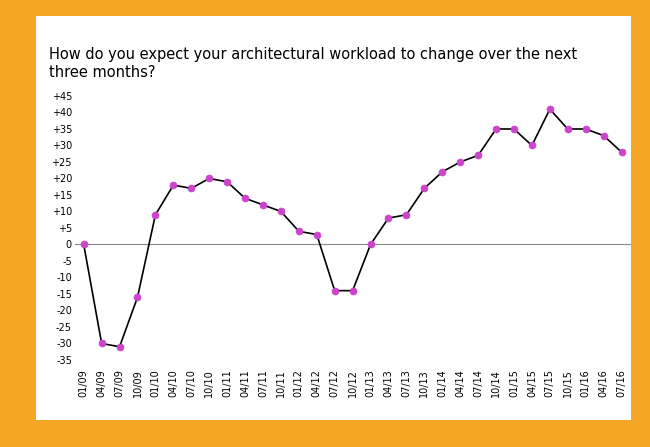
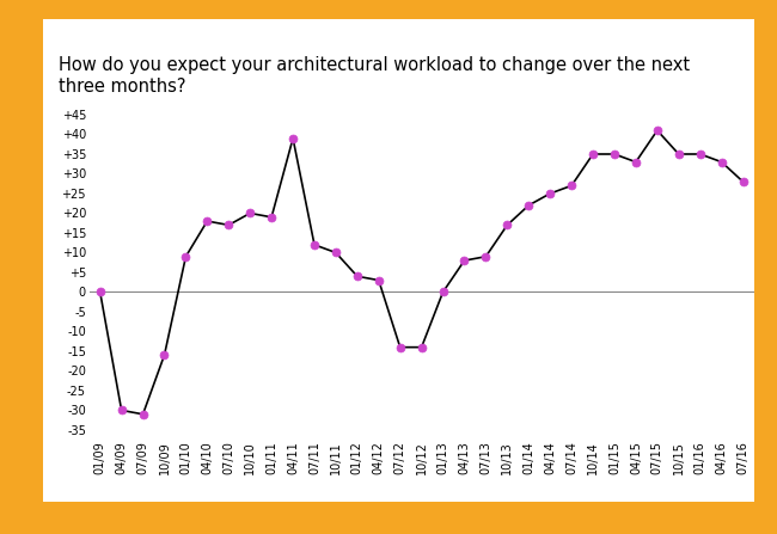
04/11: 14 -> 39
04/15: 30 -> 33
